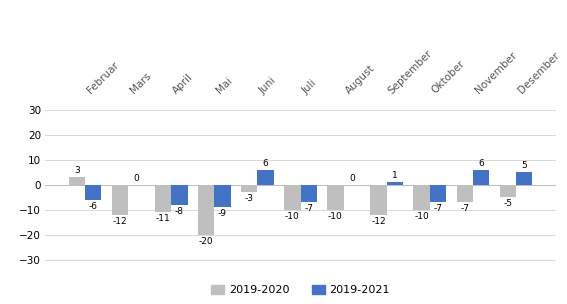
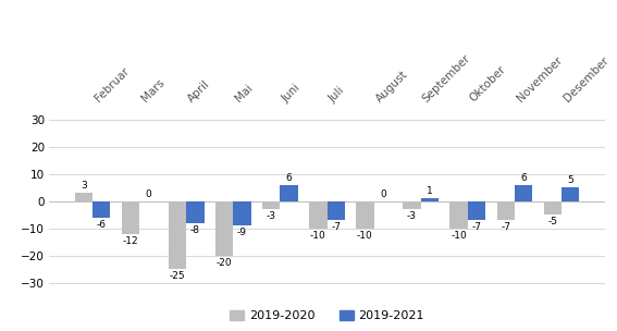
2019-2020/April: -11 -> -25
2019-2020/September: -12 -> -3
